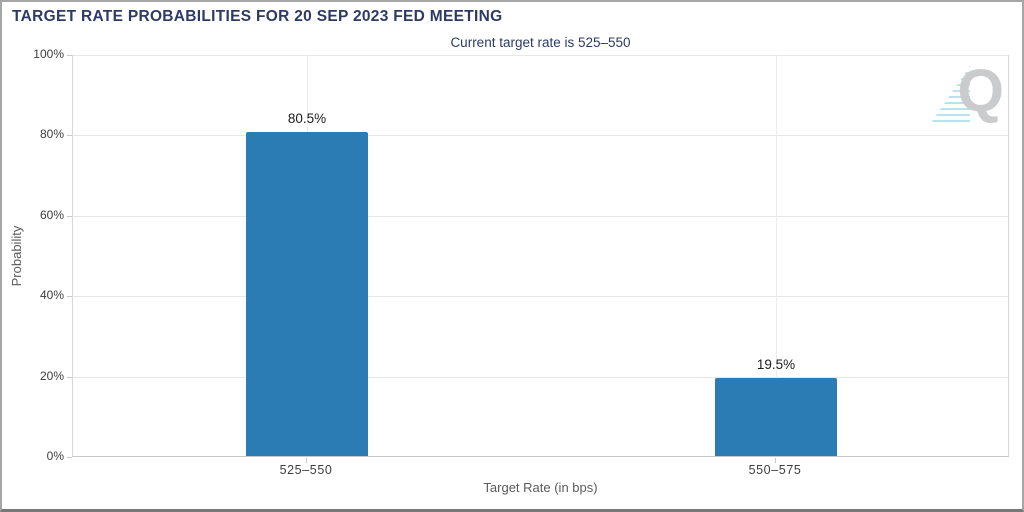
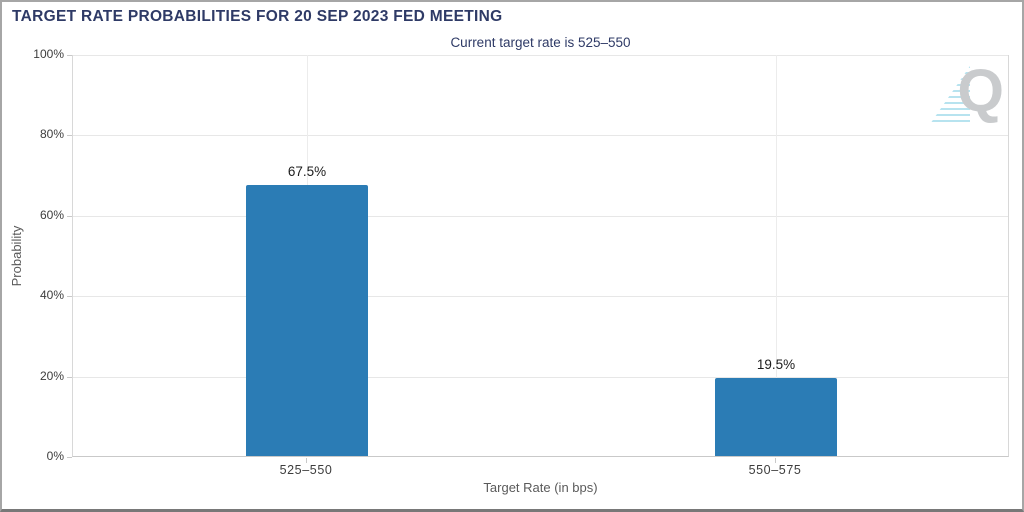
525–550: 80.5% -> 67.5%
